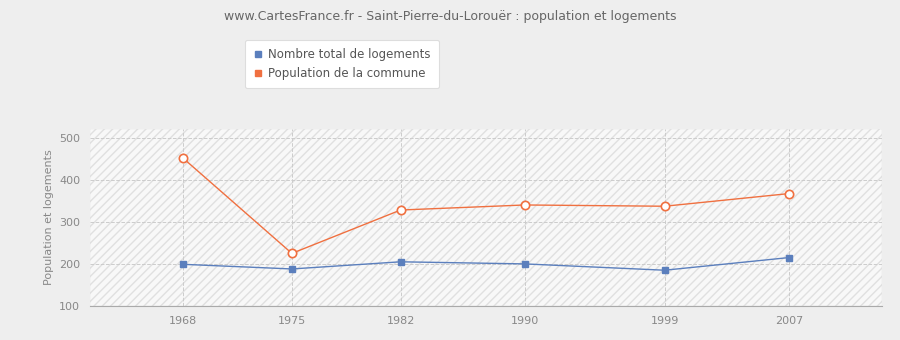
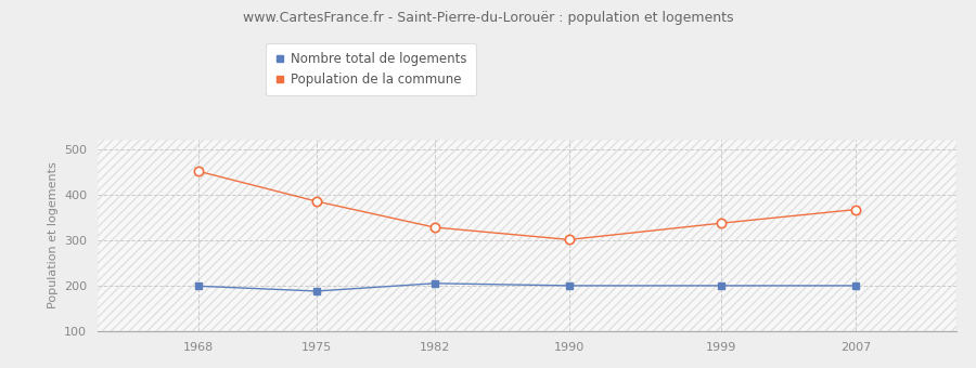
Population de la commune/1975: 225 -> 385
Population de la commune/1990: 340 -> 301
Nombre total de logements/1999: 185 -> 200
Nombre total de logements/2007: 215 -> 200
